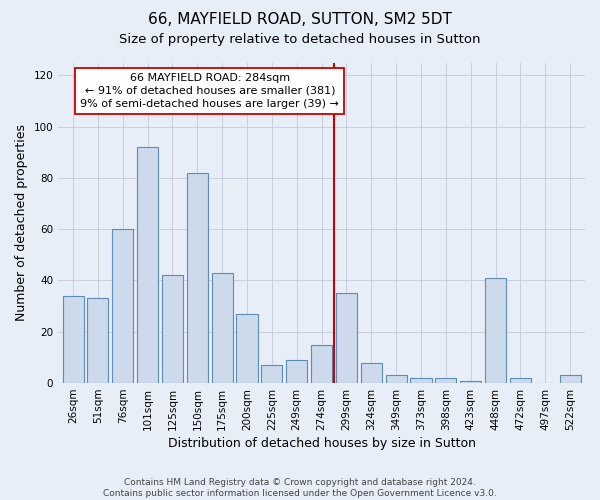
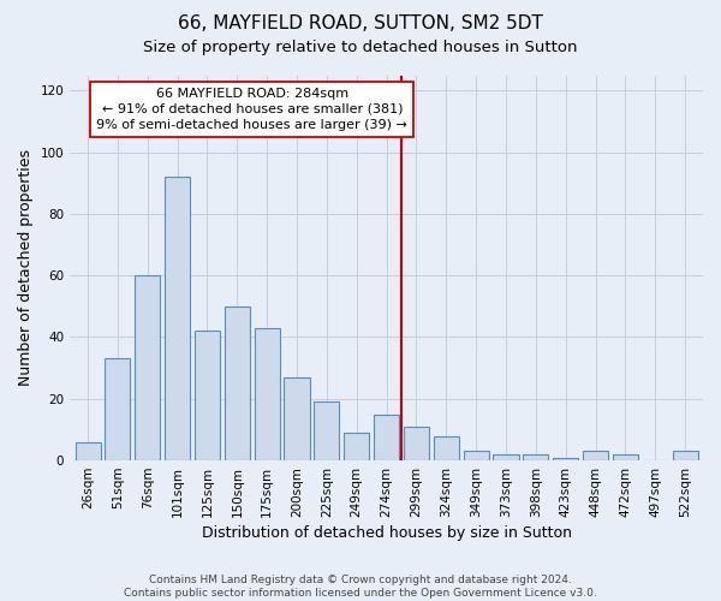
26sqm: 34 -> 6
150sqm: 82 -> 50
225sqm: 7 -> 19
299sqm: 35 -> 11
448sqm: 41 -> 3
